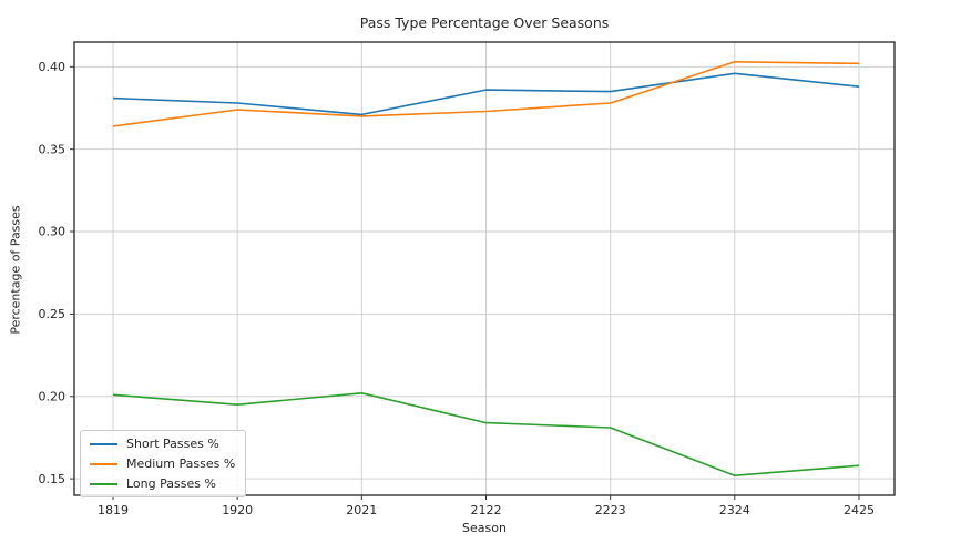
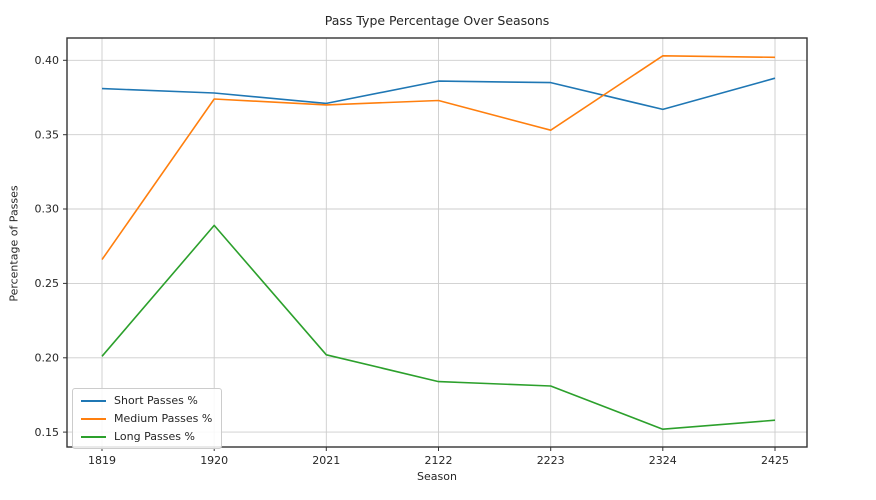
Medium Passes %/1819: 0.364 -> 0.266
Long Passes %/1920: 0.195 -> 0.289
Medium Passes %/2223: 0.378 -> 0.353
Short Passes %/2324: 0.396 -> 0.367
